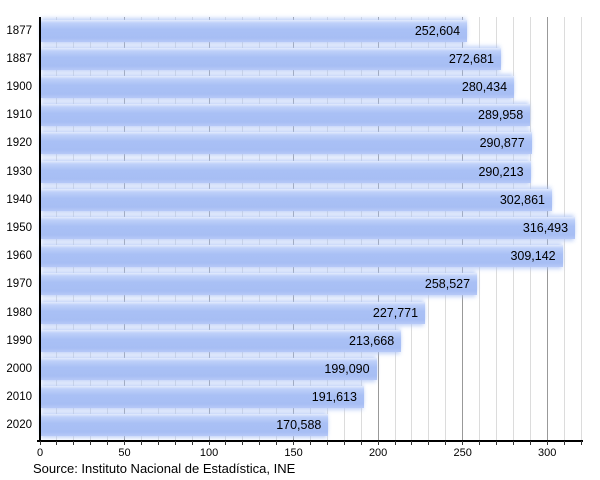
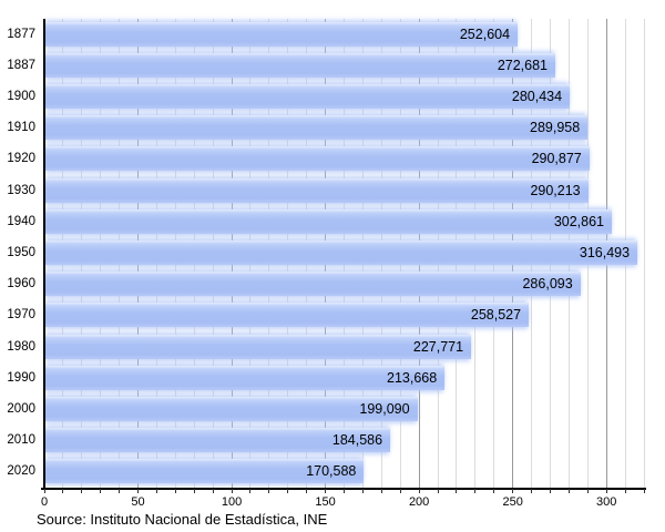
1960: 309,142 -> 286,093
2010: 191,613 -> 184,586
